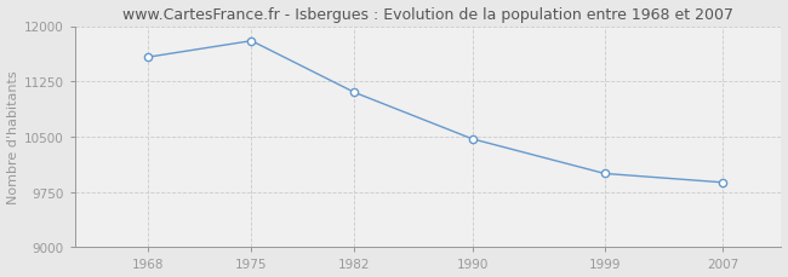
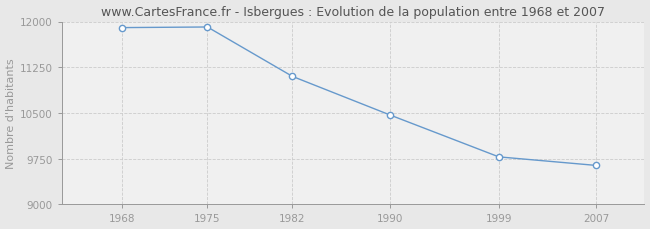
1968: 11580 -> 11900
1975: 11800 -> 11910
1999: 10000 -> 9780
2007: 9880 -> 9640
